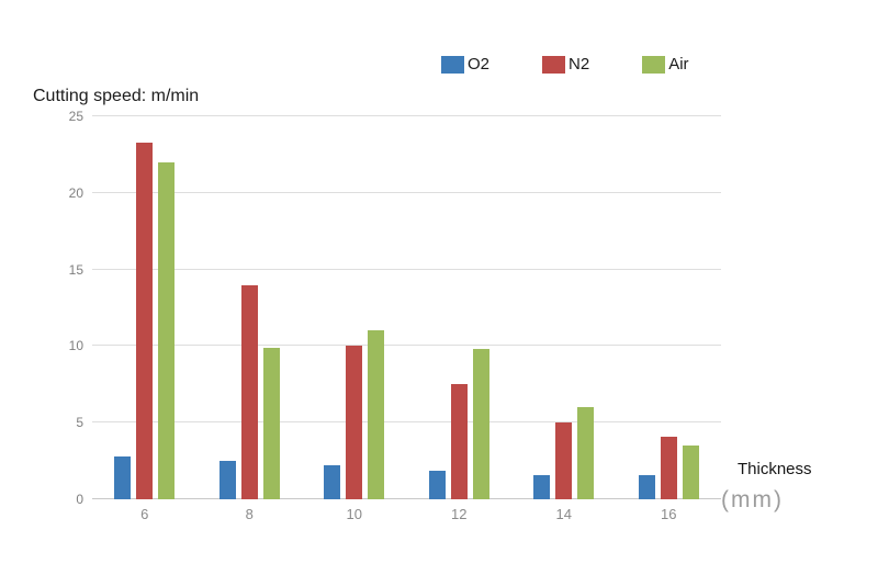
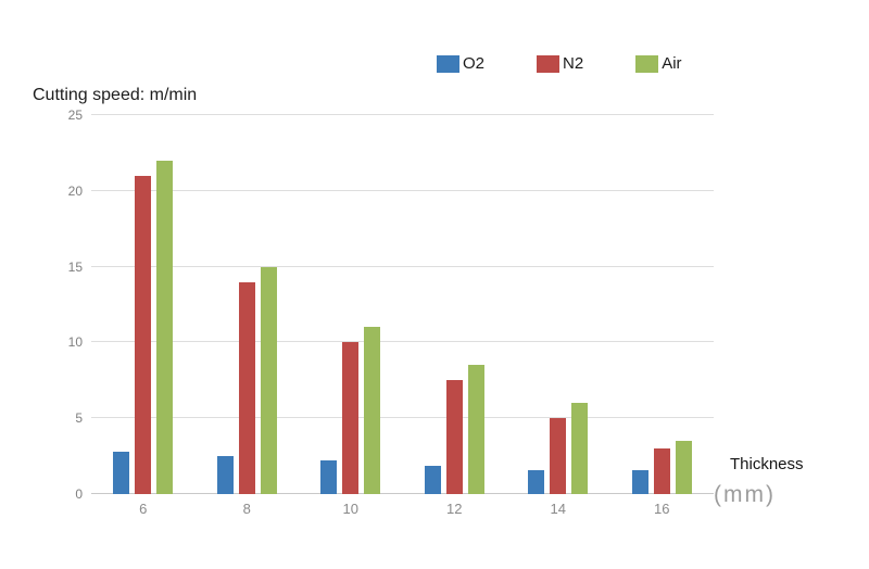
N2/6: 23.3 -> 21.0
Air/8: 9.9 -> 15.0
Air/12: 9.8 -> 8.5
N2/16: 4.1 -> 3.0
